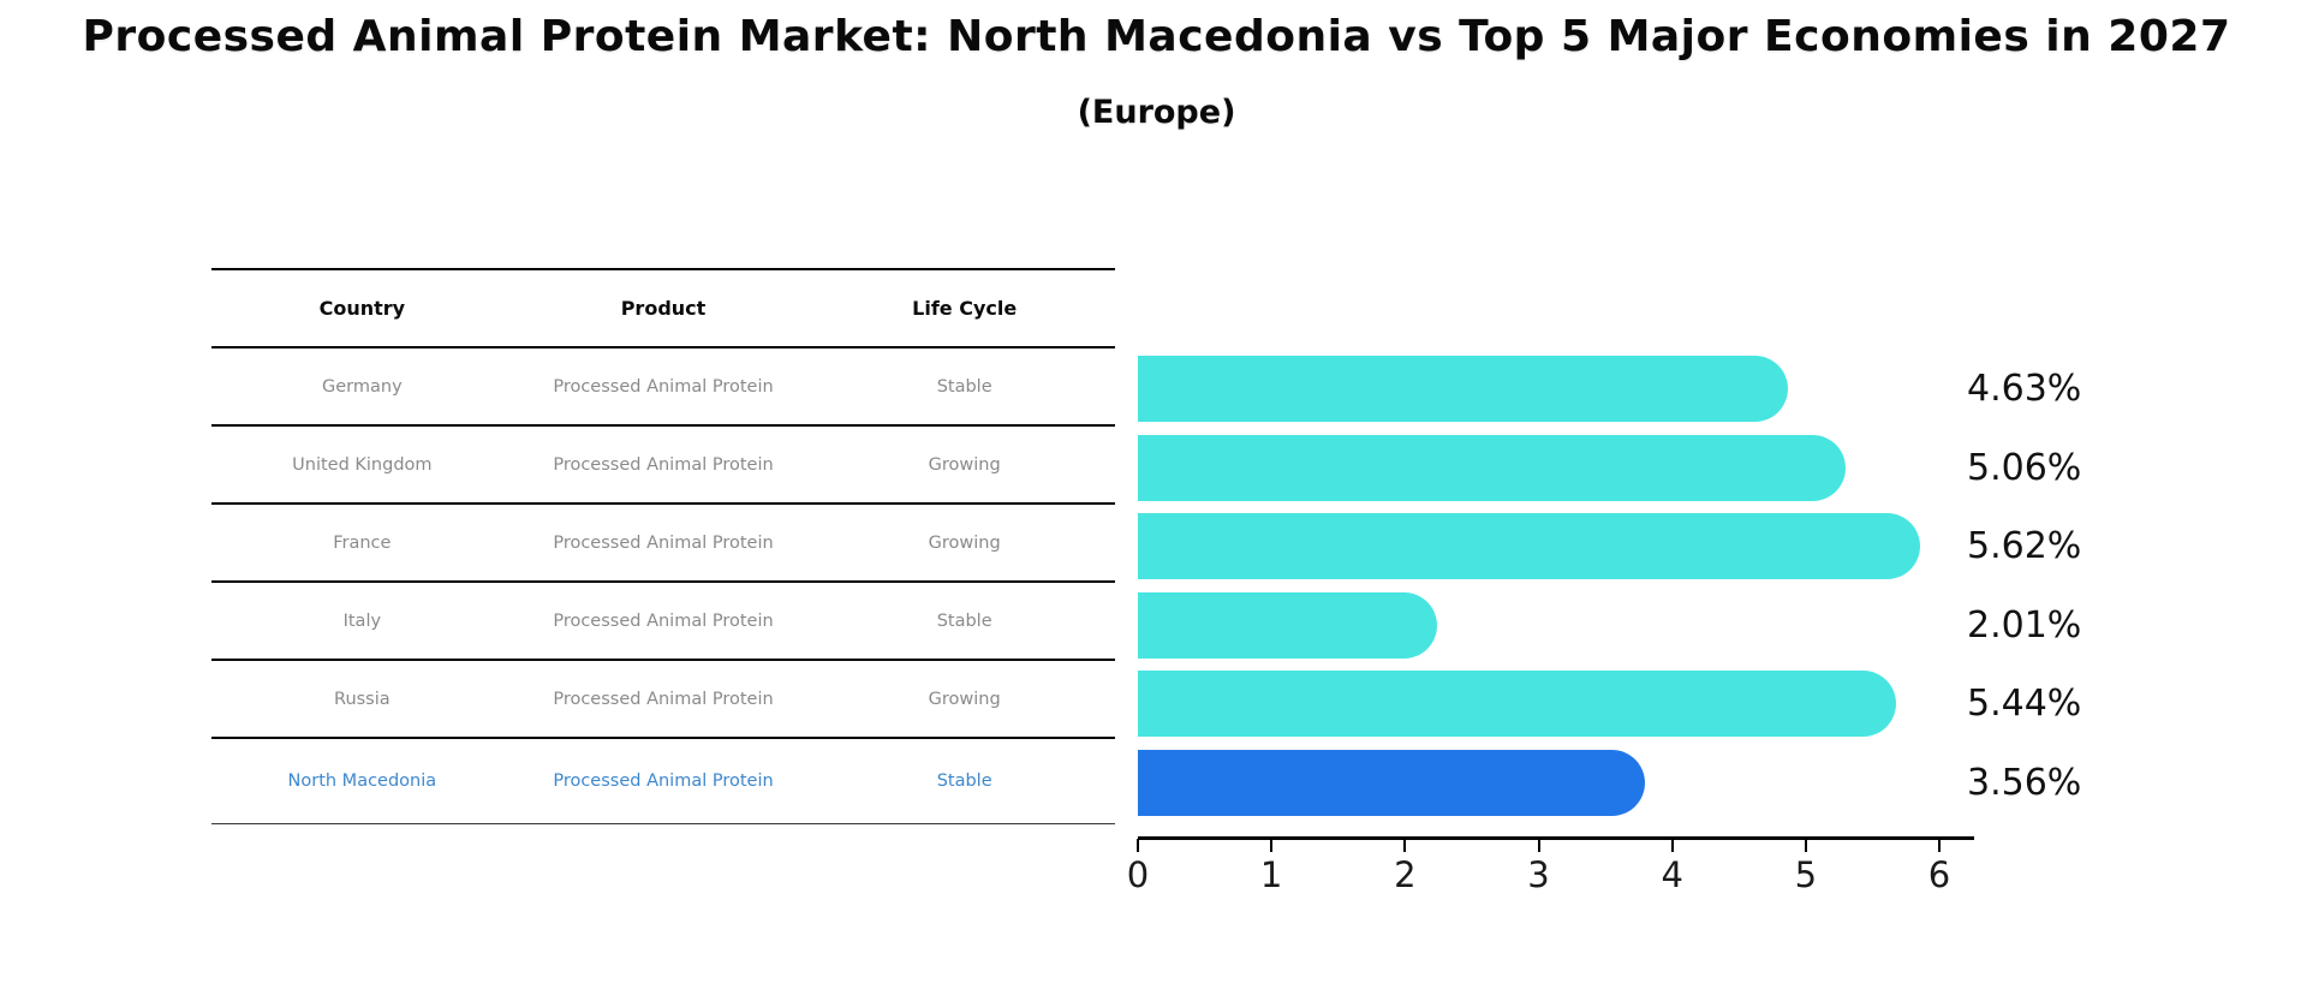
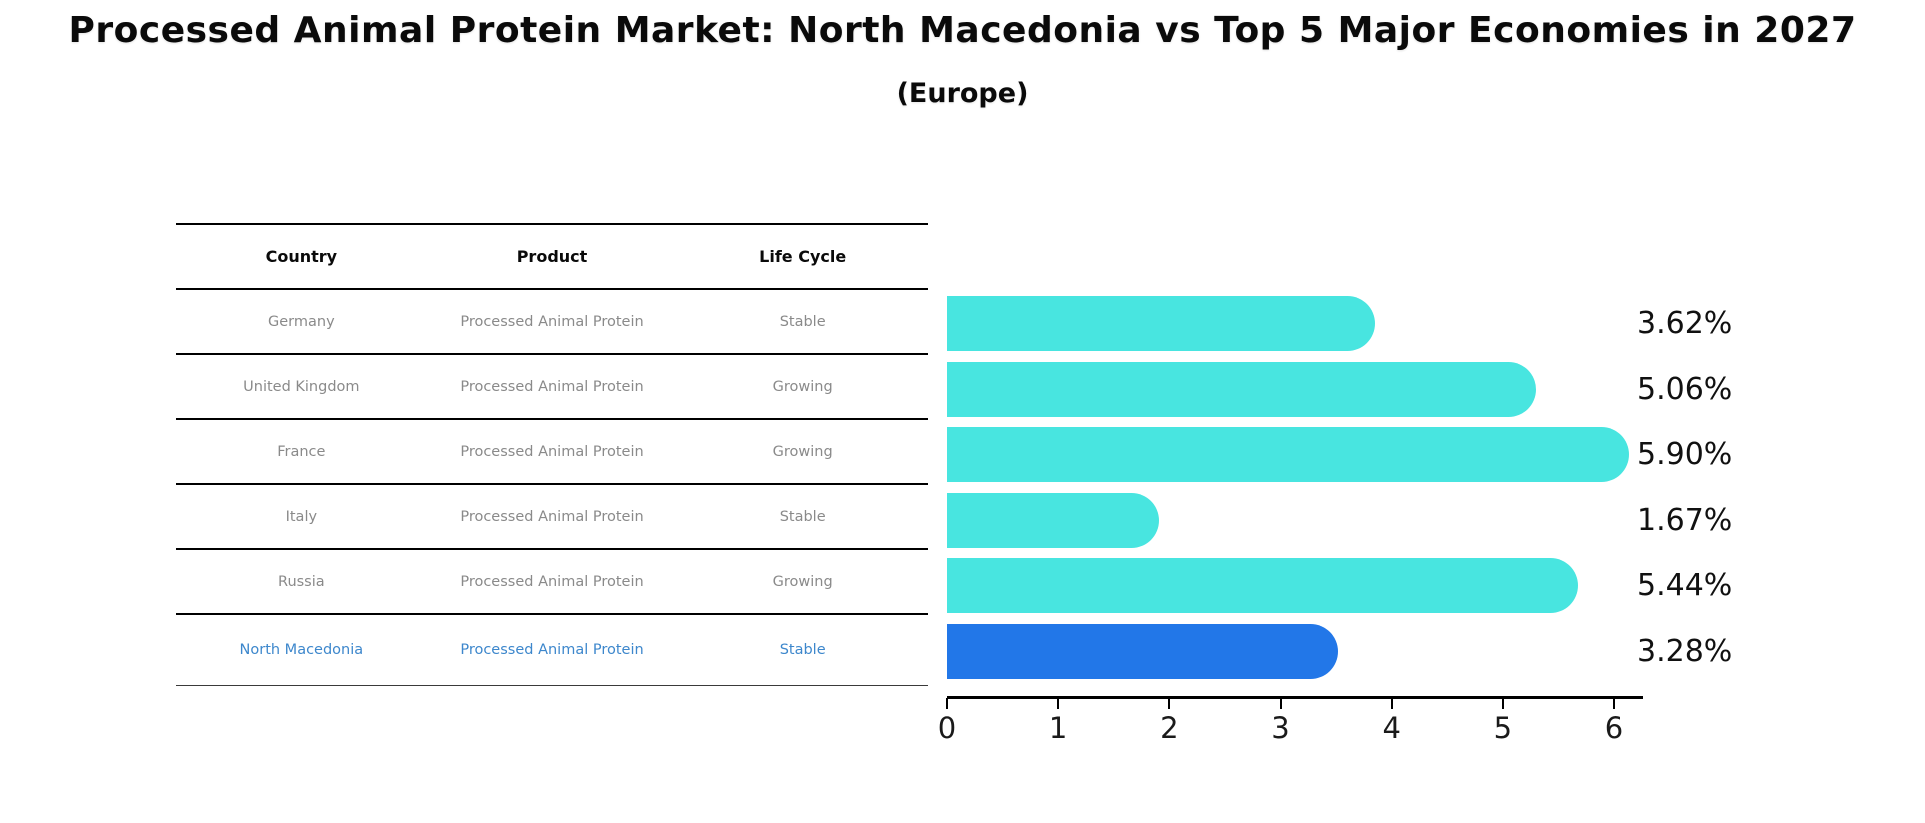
Germany: 4.63% -> 3.62%
France: 5.62% -> 5.90%
Italy: 2.01% -> 1.67%
North Macedonia: 3.56% -> 3.28%
